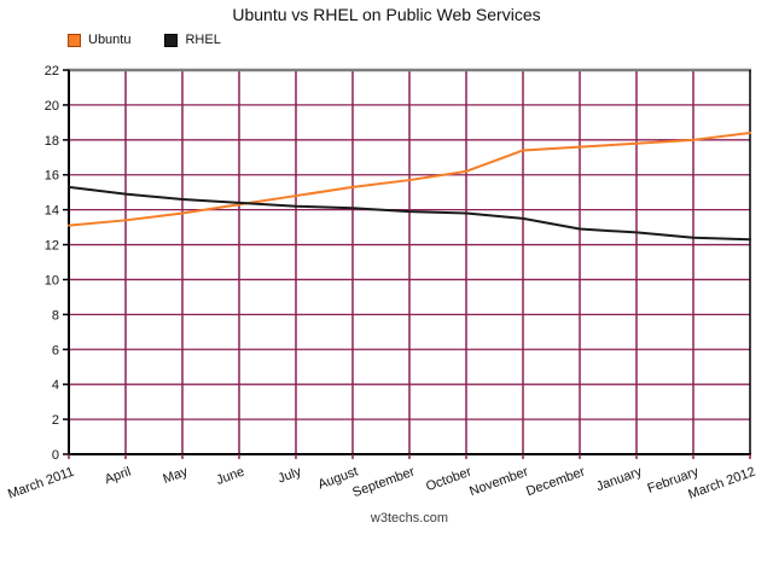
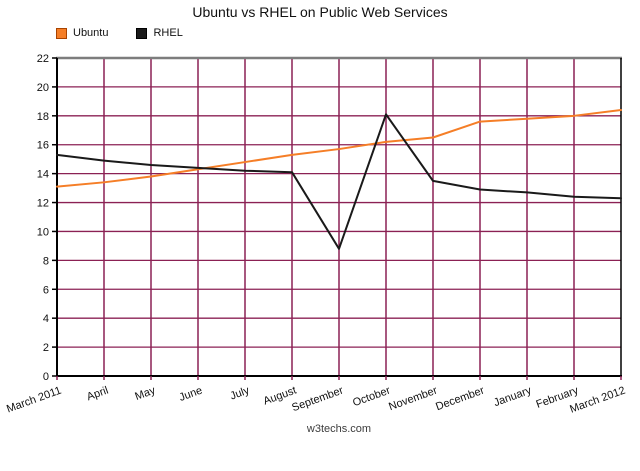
RHEL/September: 13.9 -> 8.8
RHEL/October: 13.8 -> 18.1
Ubuntu/November: 17.4 -> 16.5
